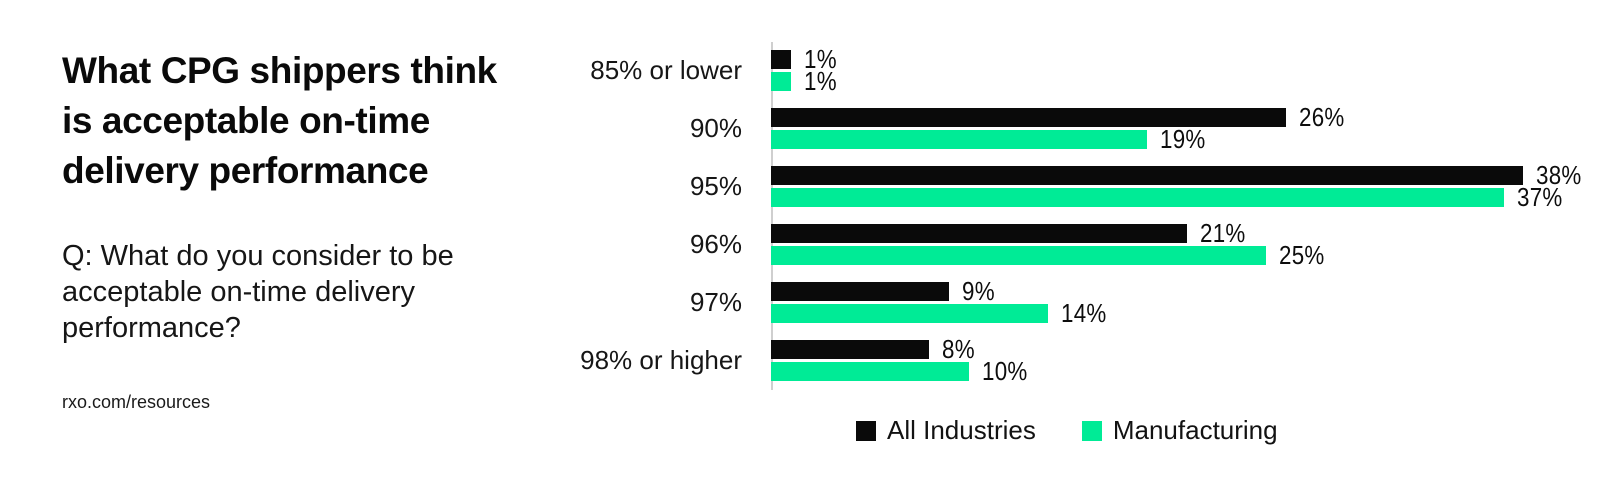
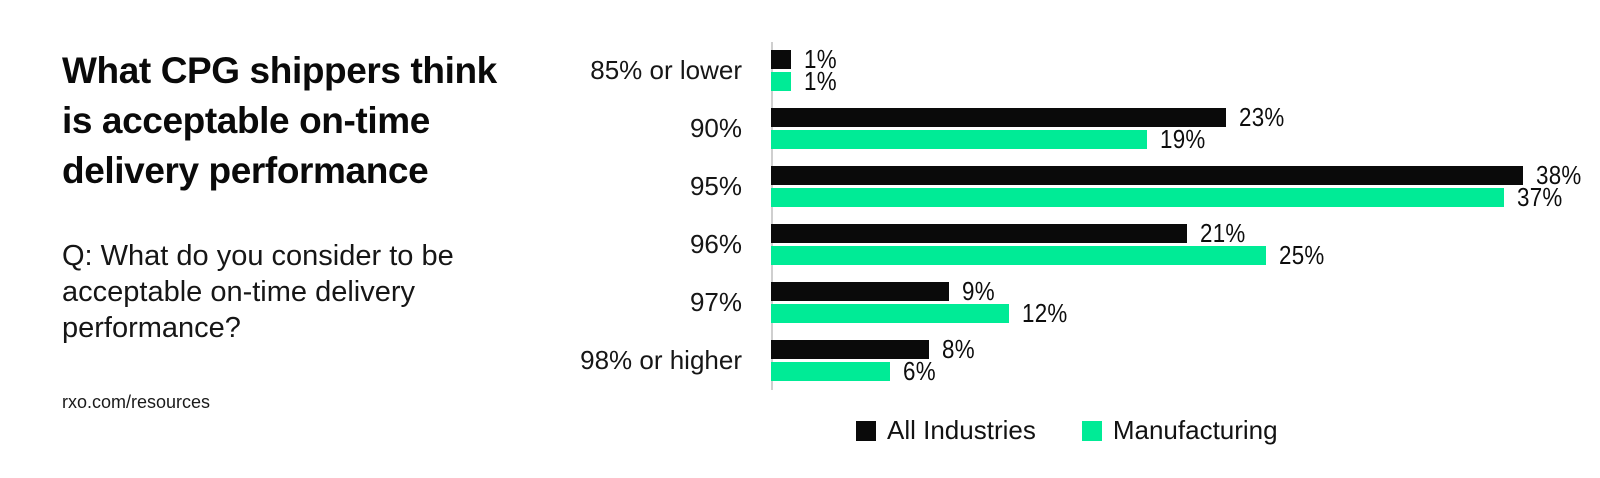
All Industries/90%: 26% -> 23%
Manufacturing/97%: 14% -> 12%
Manufacturing/98% or higher: 10% -> 6%
